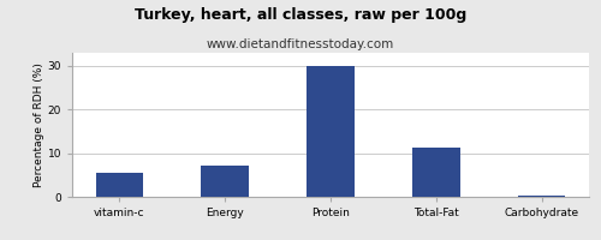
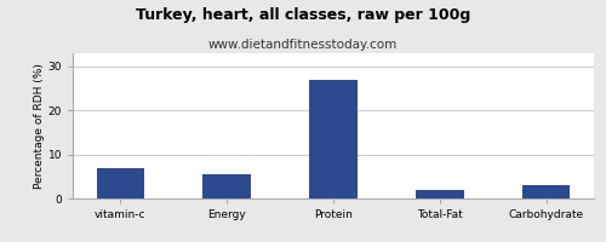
vitamin-c: 5.5 -> 7.0
Energy: 7.2 -> 5.5
Protein: 30.0 -> 27.0
Total-Fat: 11.2 -> 2.0
Carbohydrate: 0.3 -> 3.0
